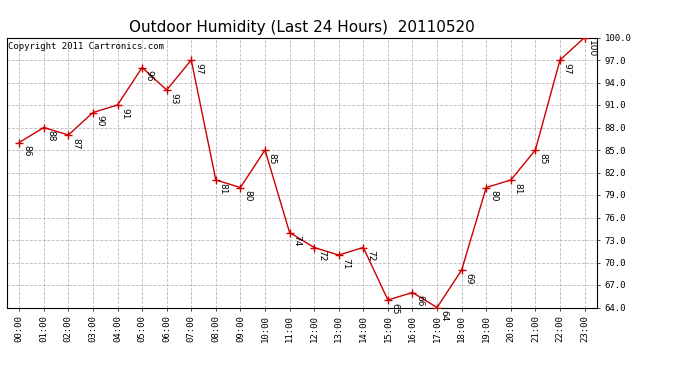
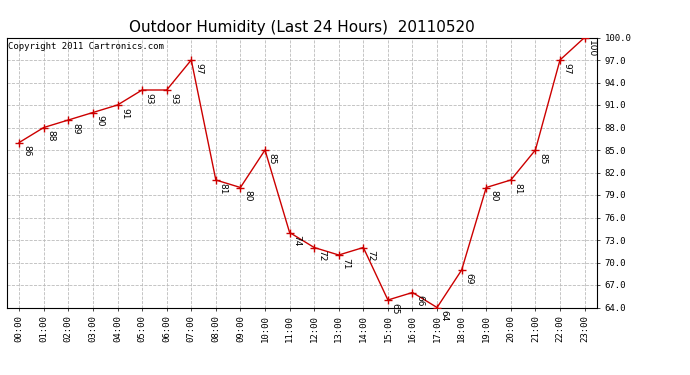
02:00: 87 -> 89
05:00: 96 -> 93
